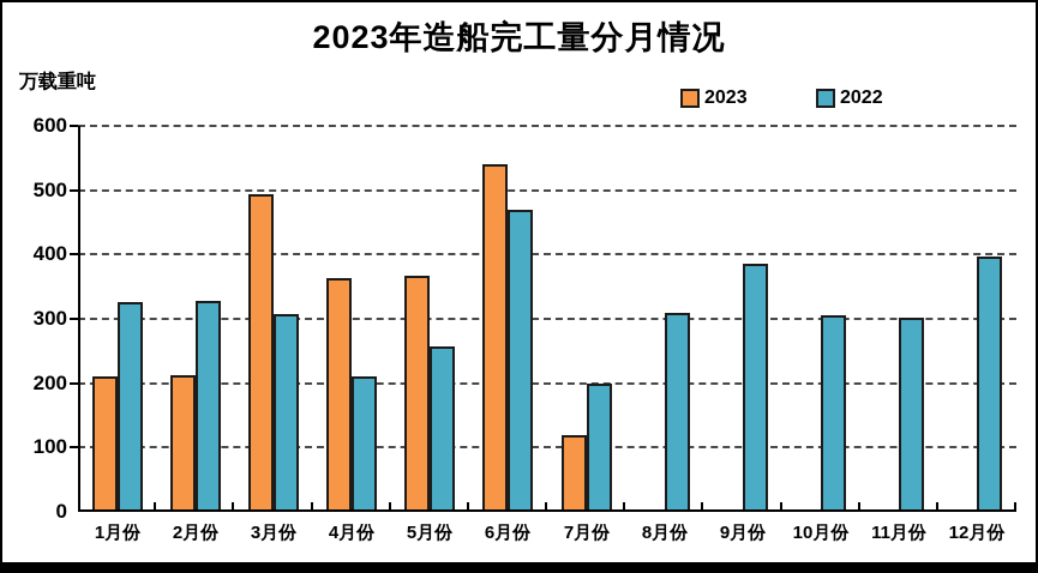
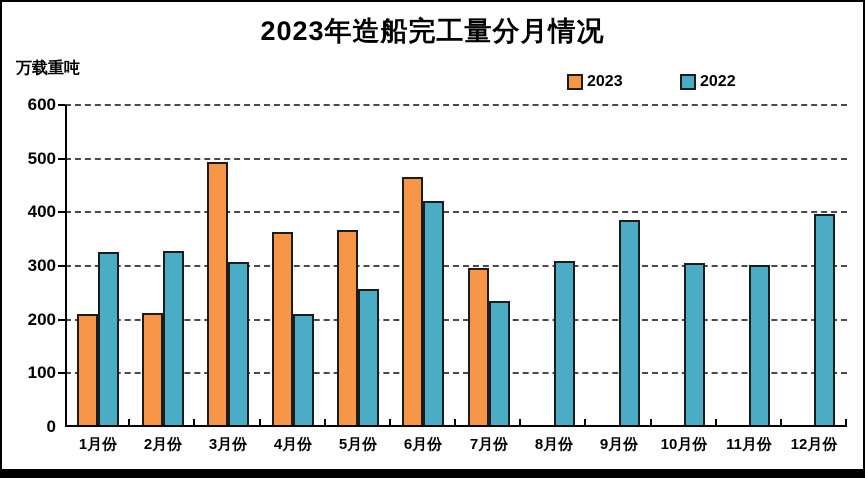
2023/6月份: 540 -> 470
2022/6月份: 470 -> 420
2023/7月份: 120 -> 300
2022/7月份: 200 -> 230
